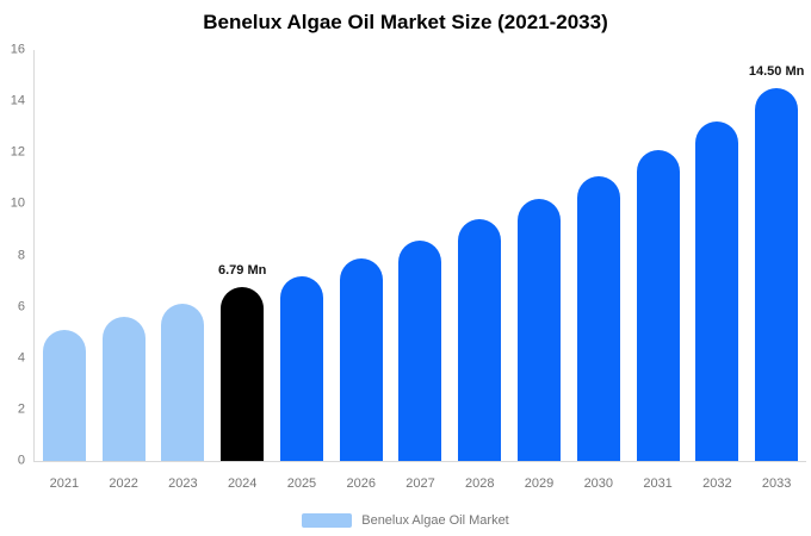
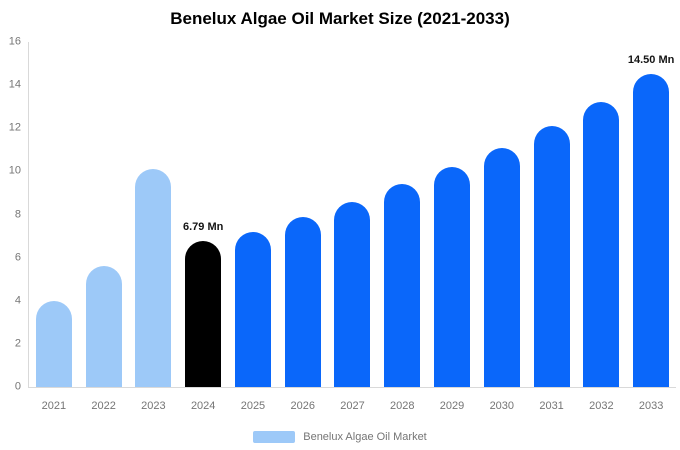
2021: 5.1 -> 4.0
2023: 6.1 -> 10.1
